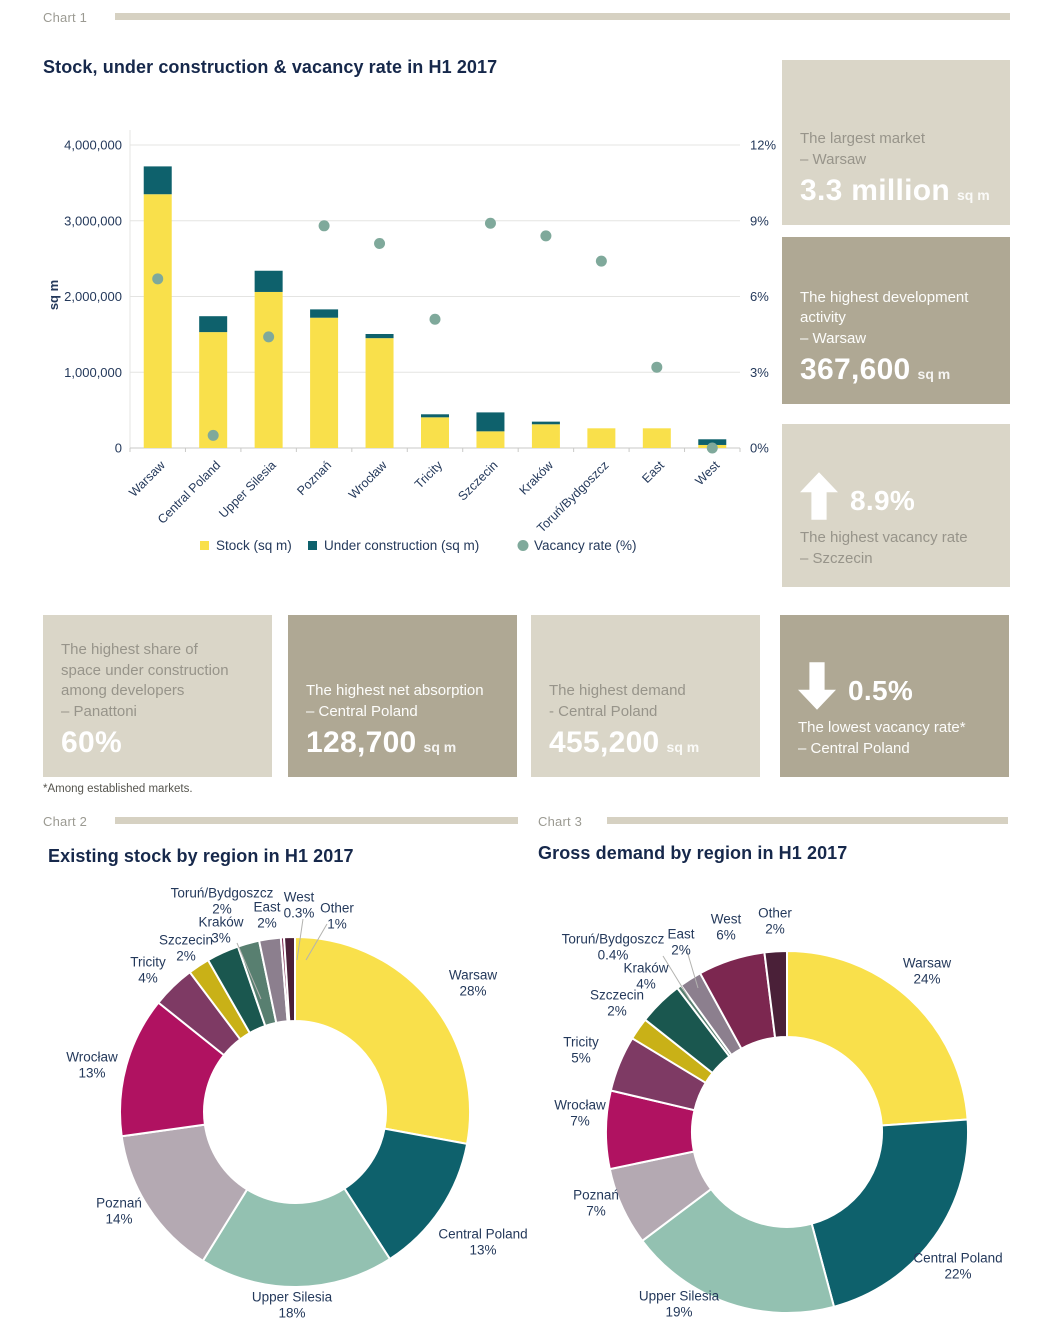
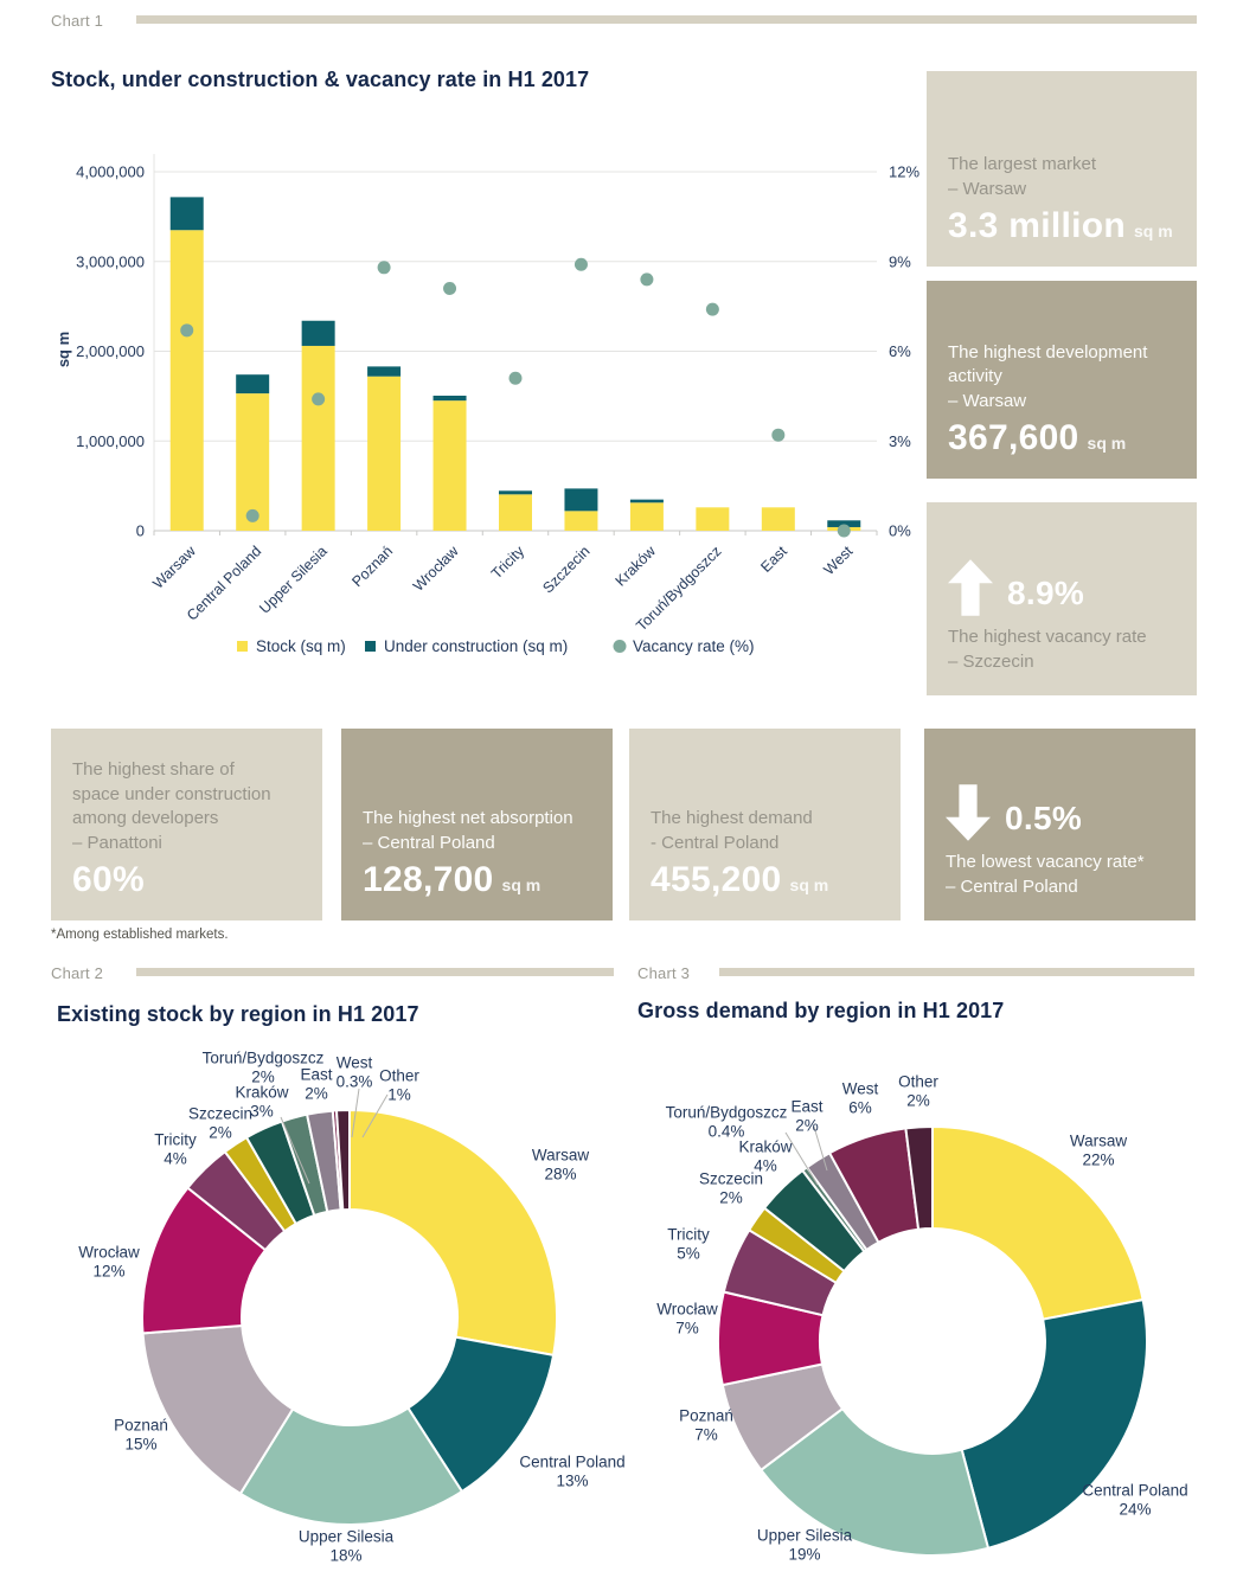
Existing stock by region in H1 2017/Poznań: 14% -> 15%
Existing stock by region in H1 2017/Wrocław: 13% -> 12%
Gross demand by region in H1 2017/Warsaw: 24% -> 22%
Gross demand by region in H1 2017/Central Poland: 22% -> 24%
